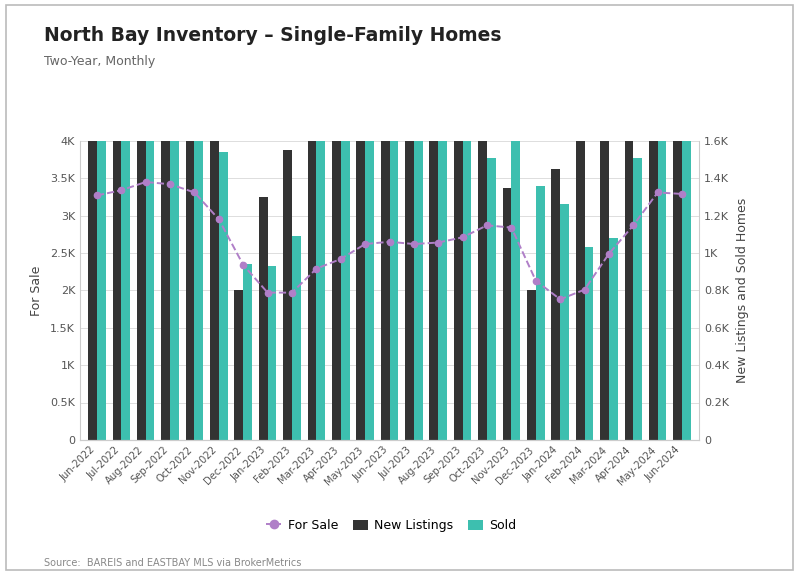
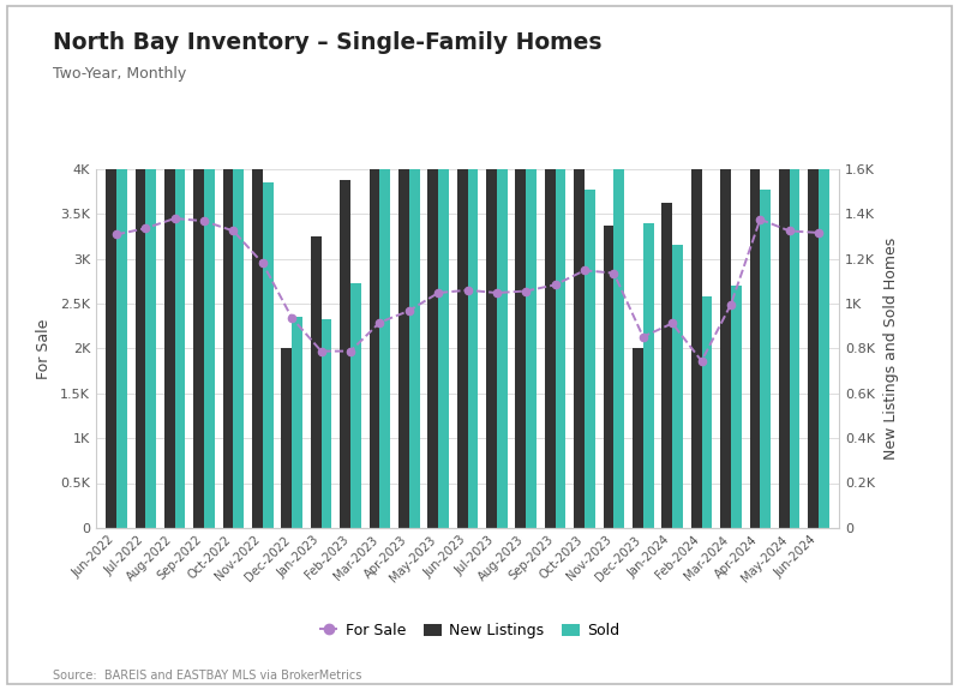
For Sale/Jan-2024: 1.88K -> 2.28K
For Sale/Feb-2024: 2.01K -> 1.86K
For Sale/Apr-2024: 2.87K -> 3.44K
